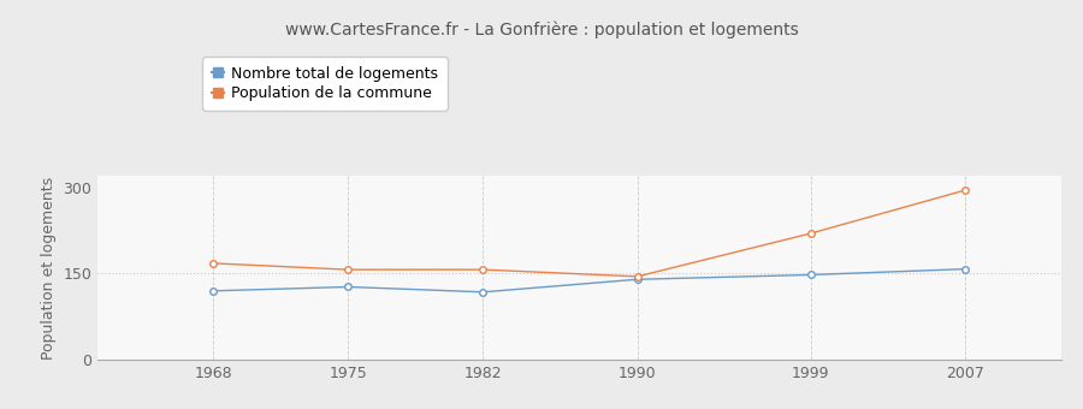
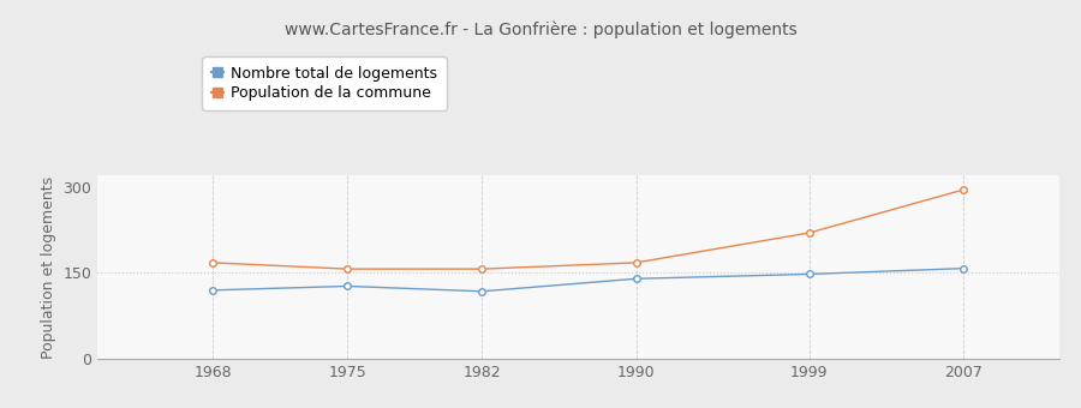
Population de la commune/1990: 145 -> 168
